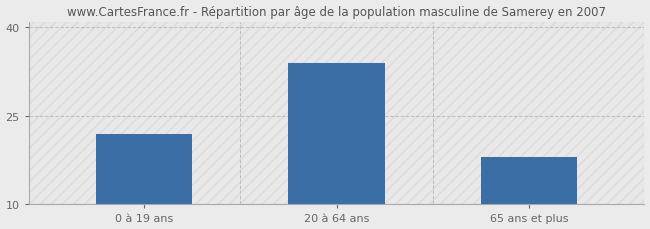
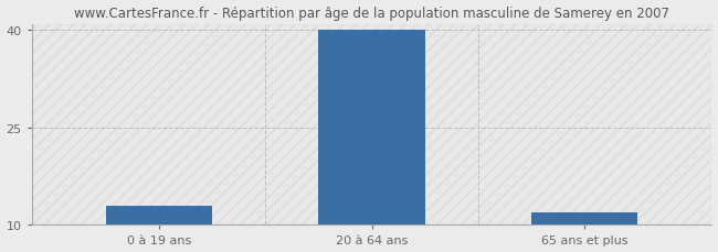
0 à 19 ans: 22 -> 13
20 à 64 ans: 34 -> 40
65 ans et plus: 18 -> 12
